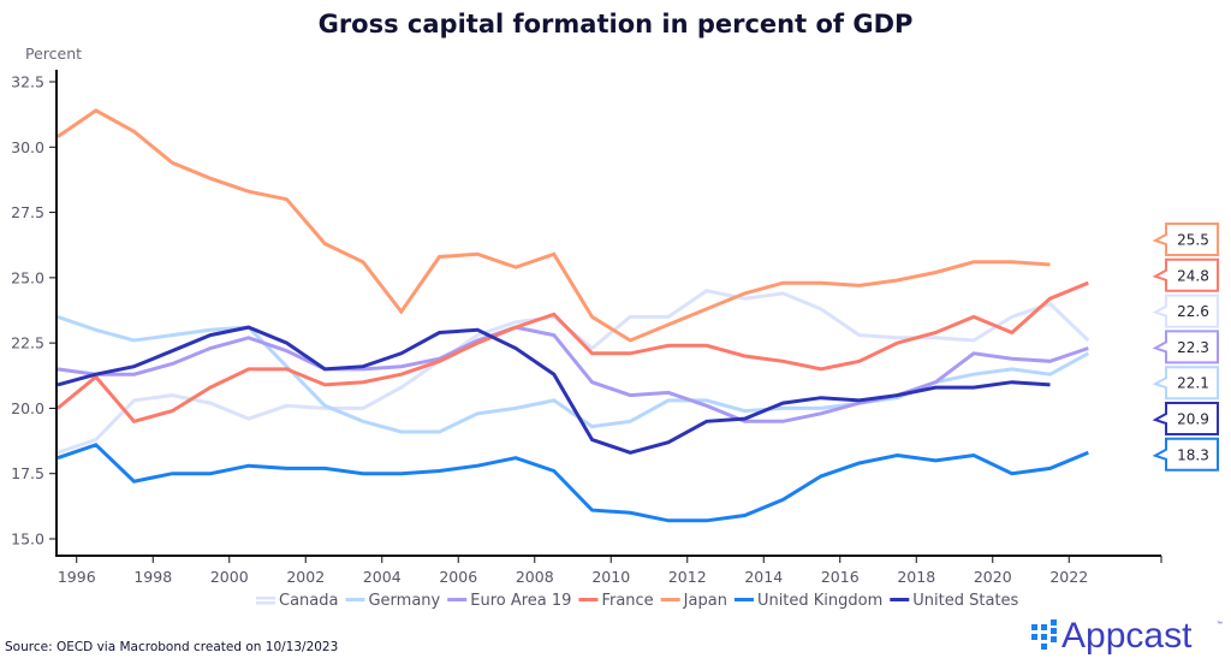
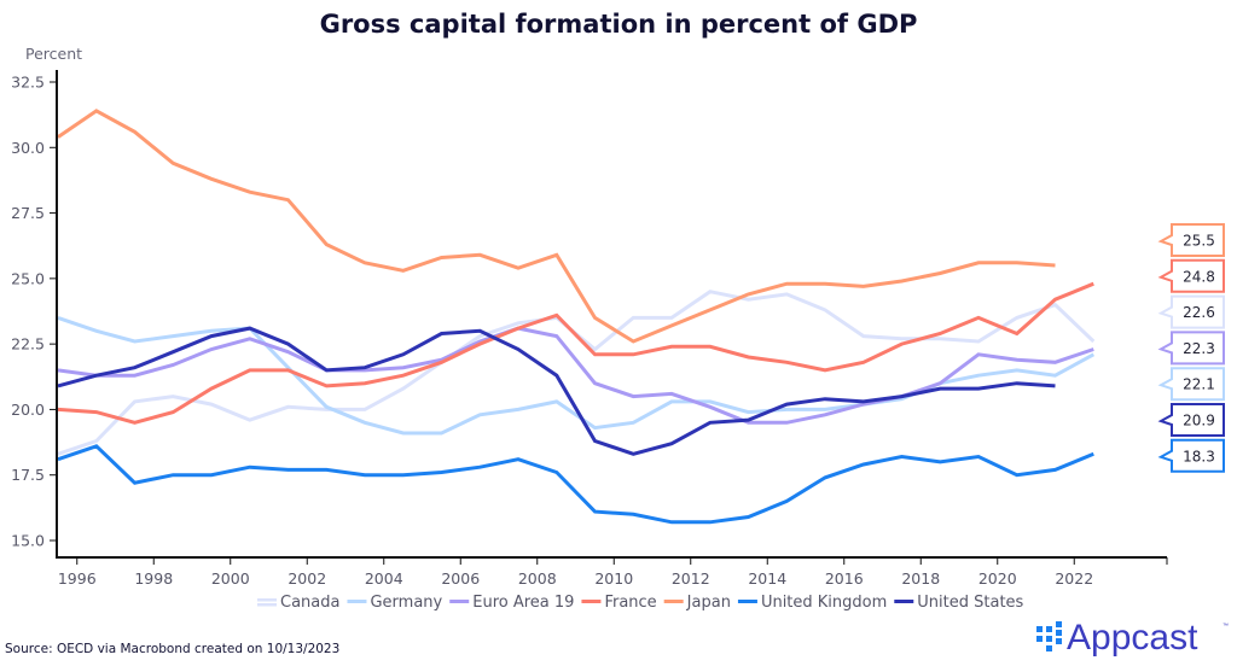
France/1996: 21.2 -> 19.9
Japan/2004: 23.7 -> 25.3
